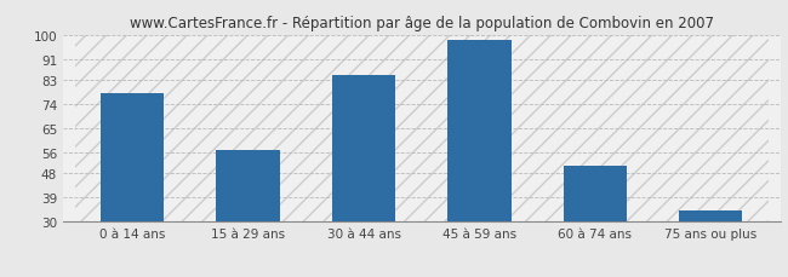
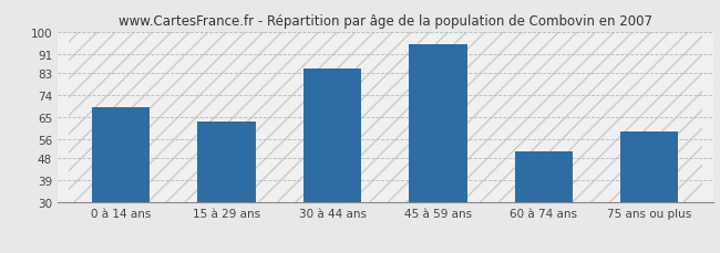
0 à 14 ans: 78 -> 69
15 à 29 ans: 57 -> 63
45 à 59 ans: 98 -> 95
75 ans ou plus: 34 -> 59
